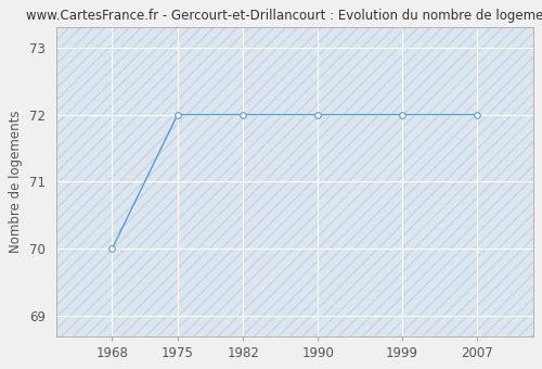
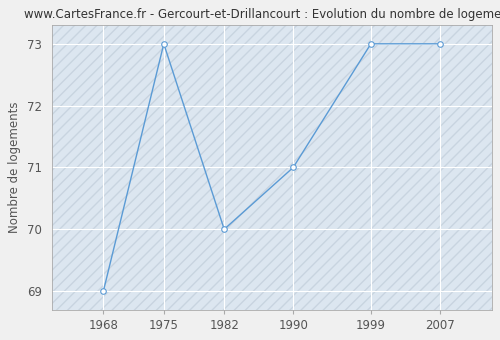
1968: 70 -> 69
1975: 72 -> 73
1982: 72 -> 70
1990: 72 -> 71
1999: 72 -> 73
2007: 72 -> 73
